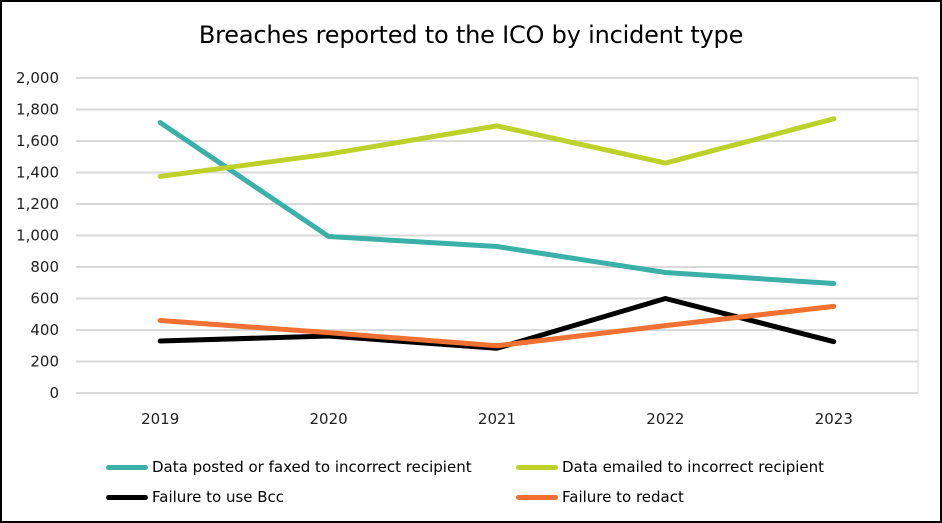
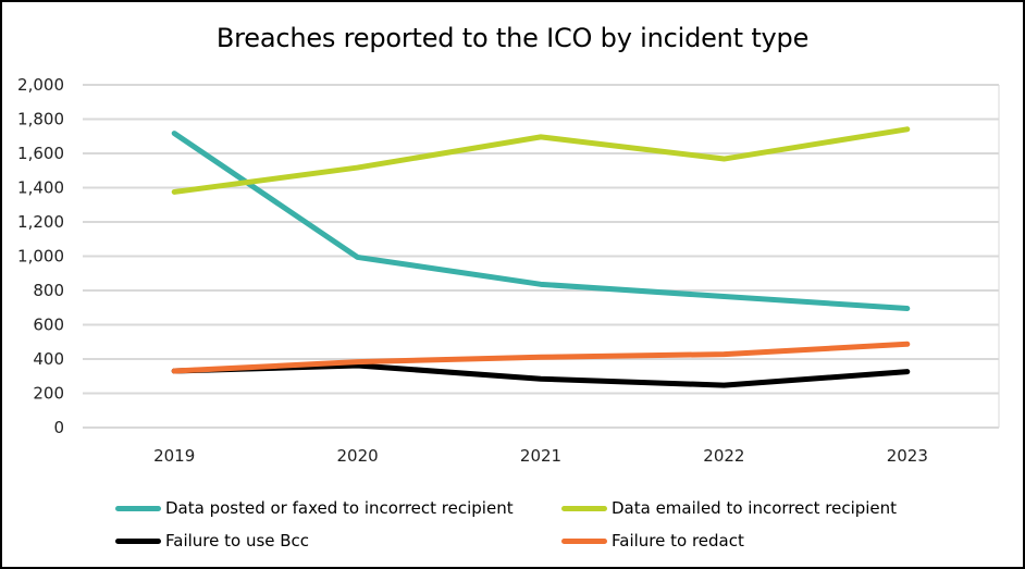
Failure to redact/2019: 460 -> 330
Data posted or faxed to incorrect recipient/2021: 930 -> 840
Failure to redact/2021: 300 -> 410
Data emailed to incorrect recipient/2022: 1460 -> 1570
Failure to use Bcc/2022: 600 -> 250
Failure to redact/2023: 550 -> 490
